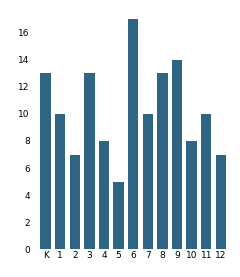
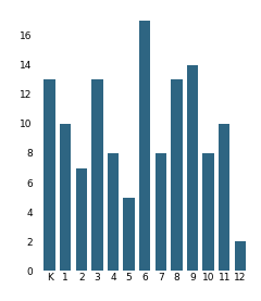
7: 10 -> 8
12: 7 -> 2
